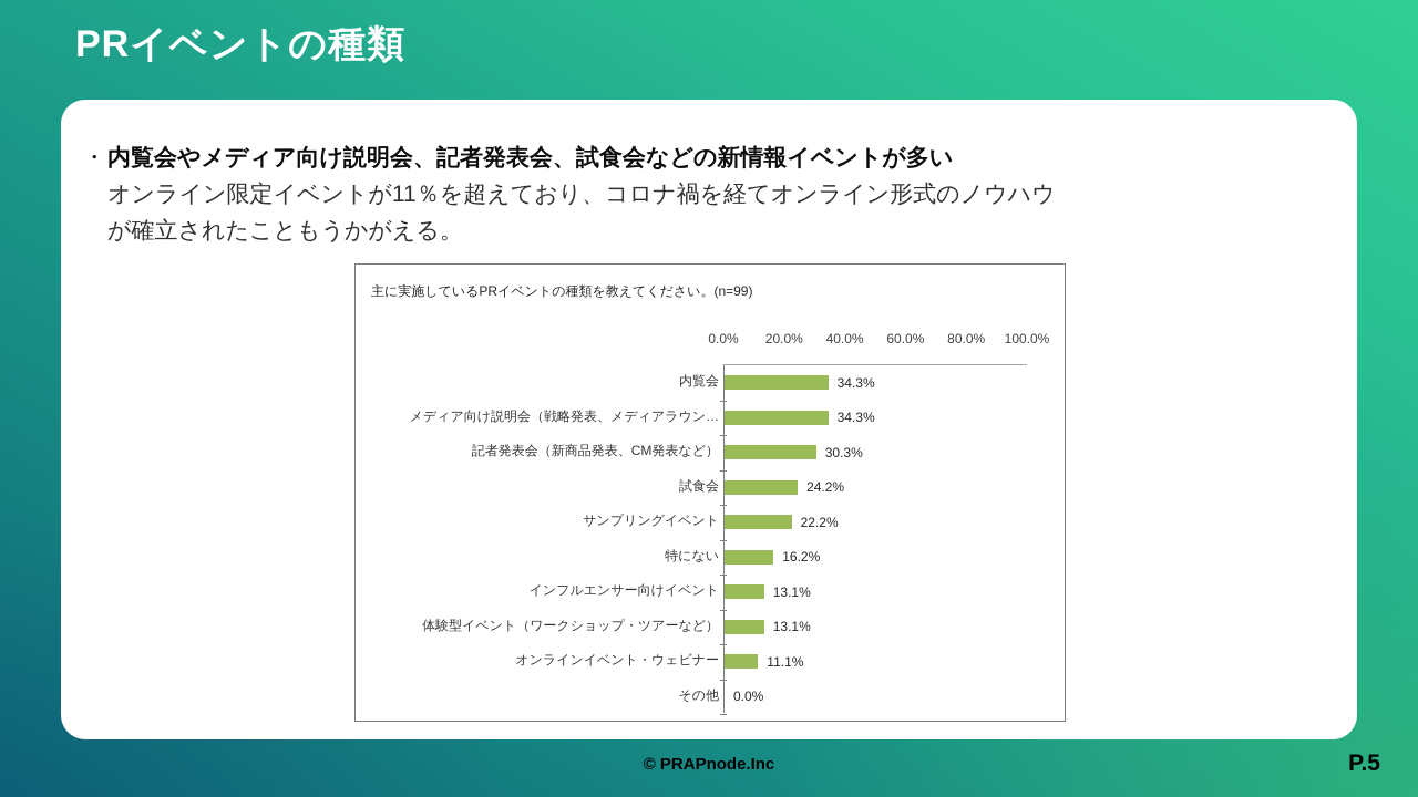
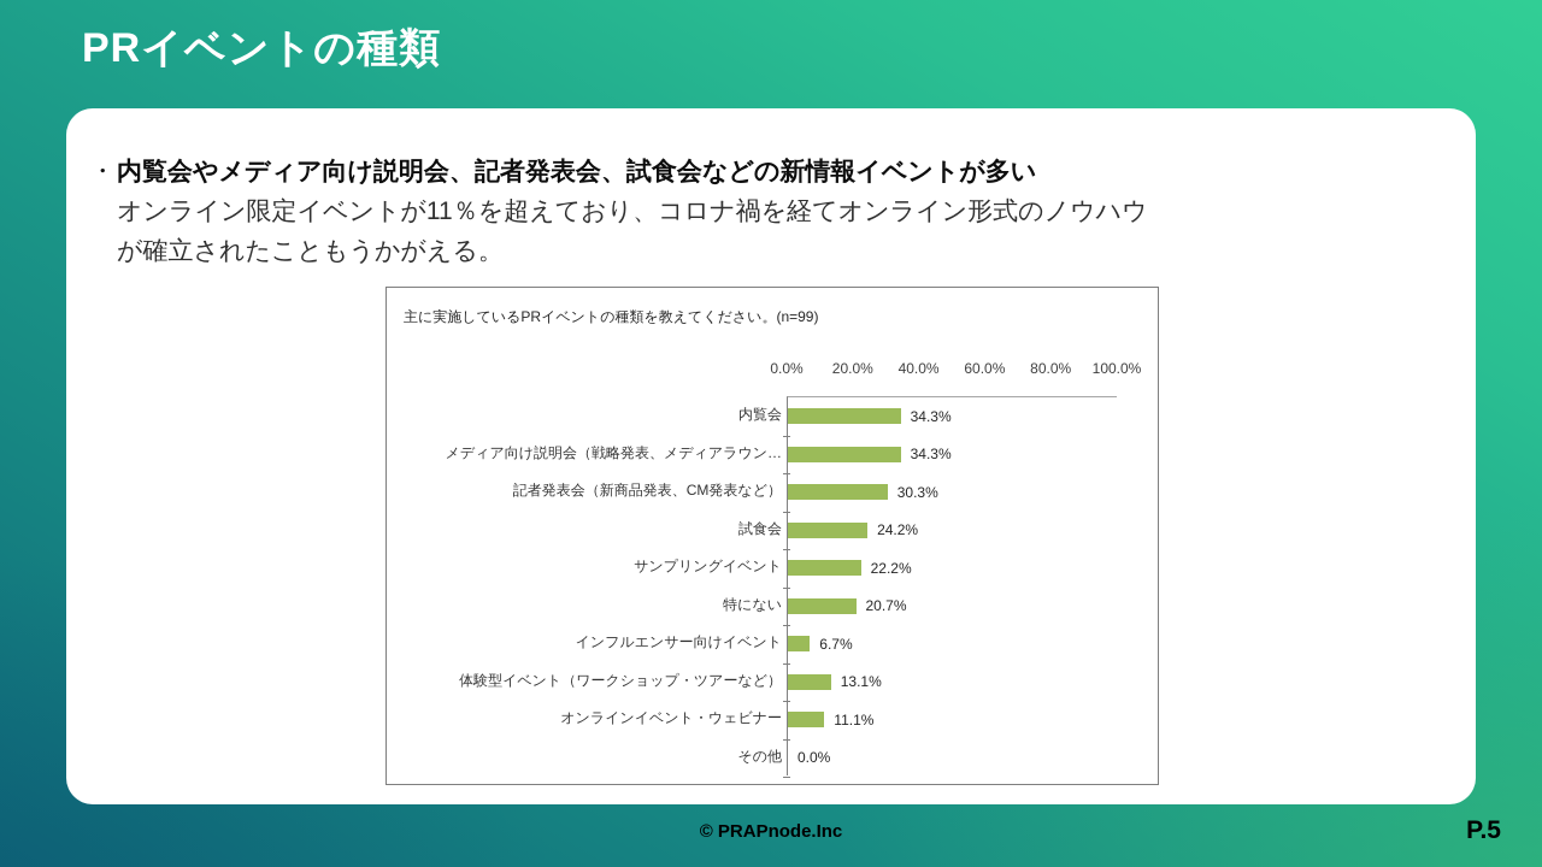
特にない: 16.2% -> 20.7%
インフルエンサー向けイベント: 13.1% -> 6.7%
